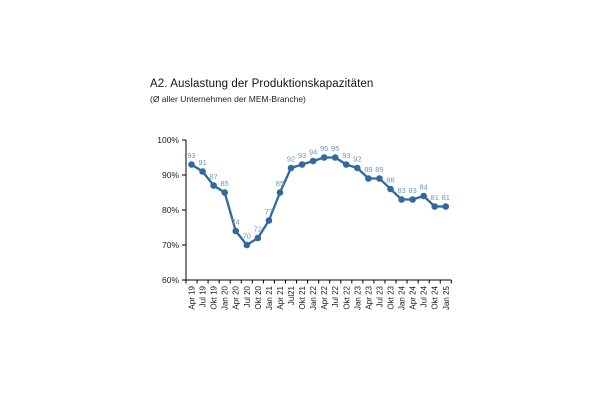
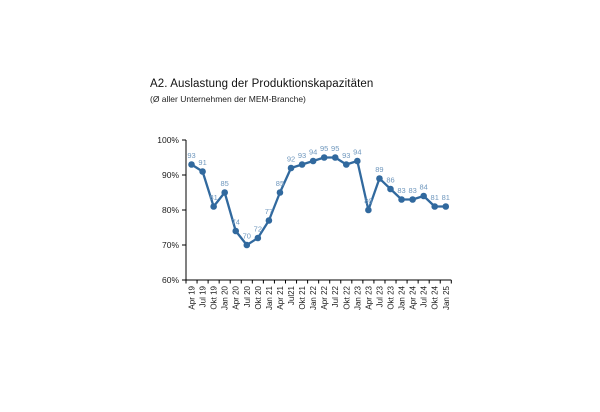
Okt 19: 87 -> 81
Jan 23: 92 -> 94
Apr 23: 89 -> 80
